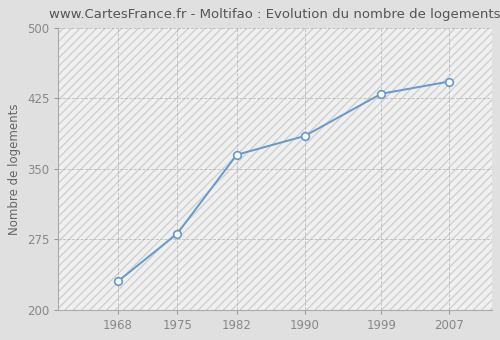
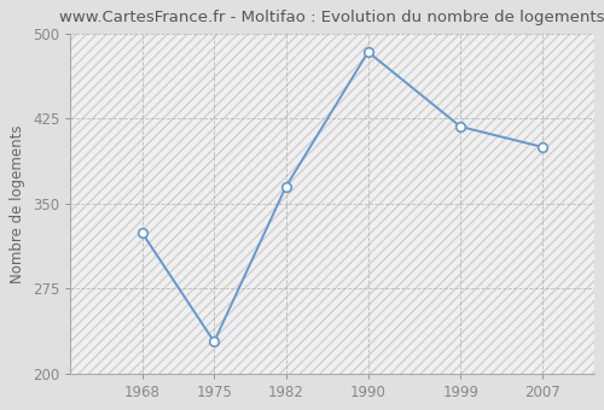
1968: 230 -> 324
1975: 281 -> 228
1990: 385 -> 484
1999: 430 -> 418
2007: 443 -> 400
